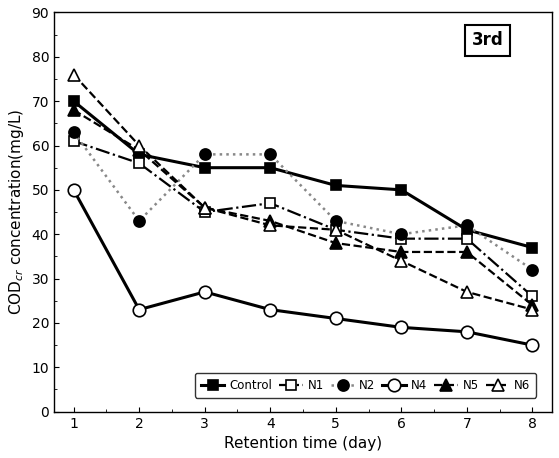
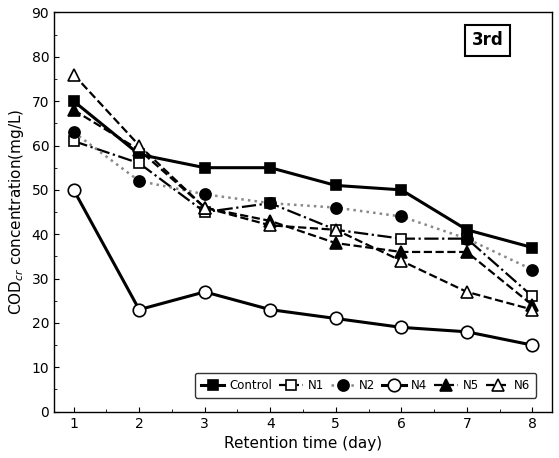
N2/2: 43 -> 52
N2/3: 58 -> 49
N2/4: 58 -> 47
N2/5: 43 -> 46
N2/6: 40 -> 44
N2/7: 42 -> 39
